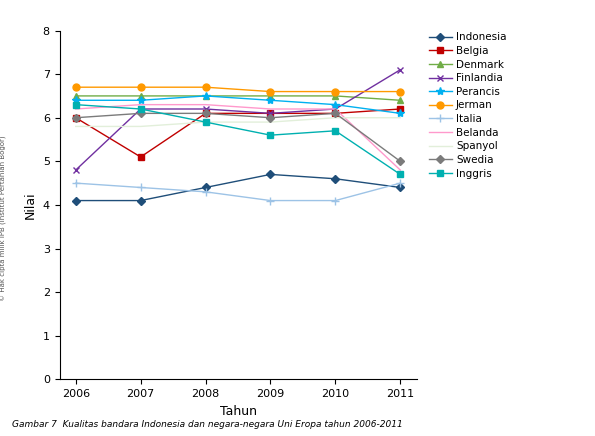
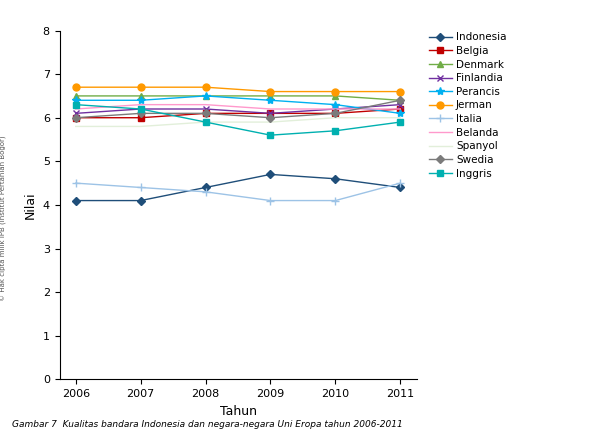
Finlandia/2006: 4.8 -> 6.1
Belgia/2007: 5.1 -> 6.0
Finlandia/2011: 7.1 -> 6.3
Belanda/2011: 4.8 -> 6.2
Swedia/2011: 5.0 -> 6.4
Inggris/2011: 4.7 -> 5.9
